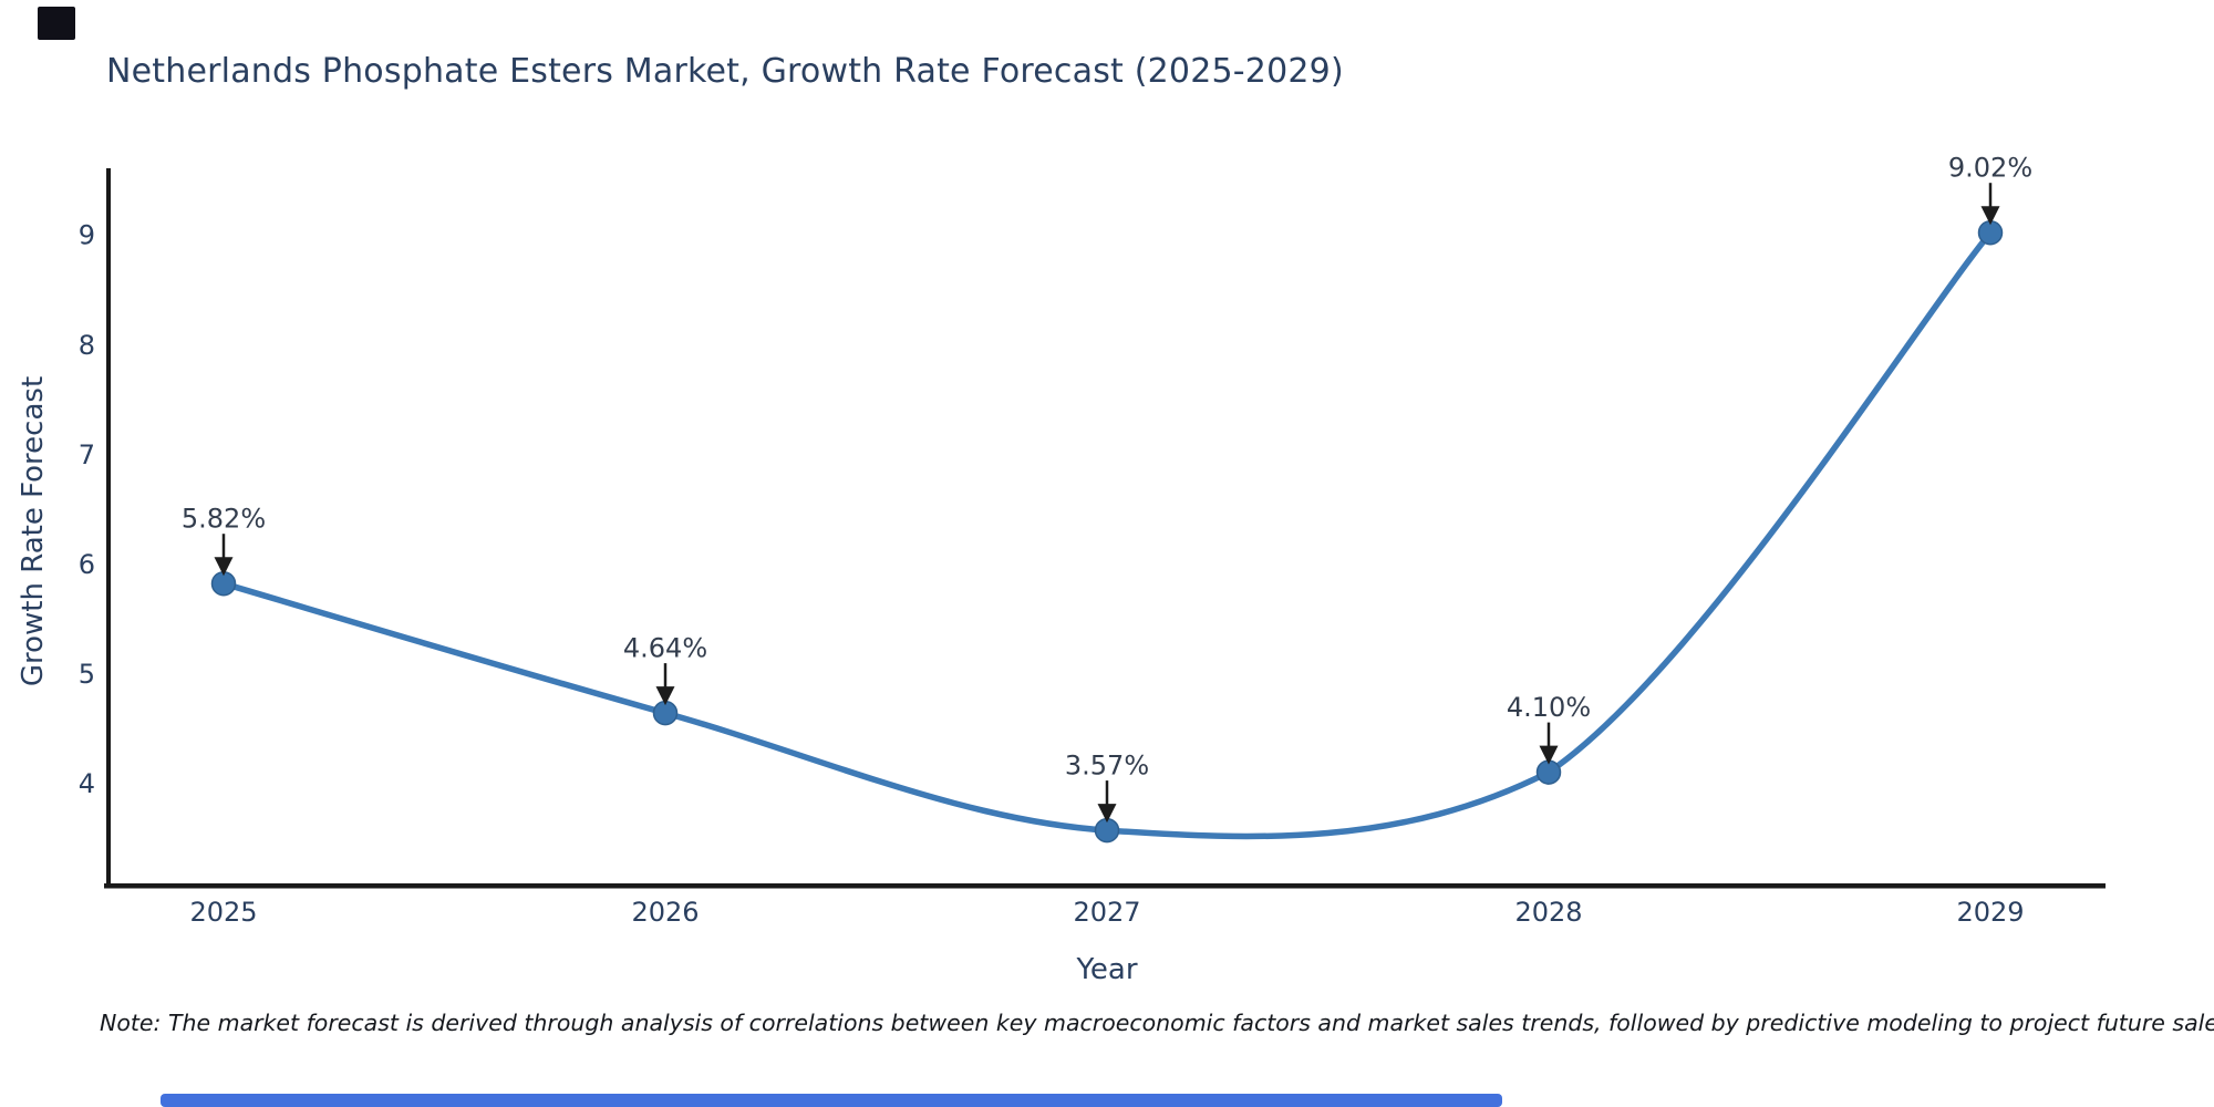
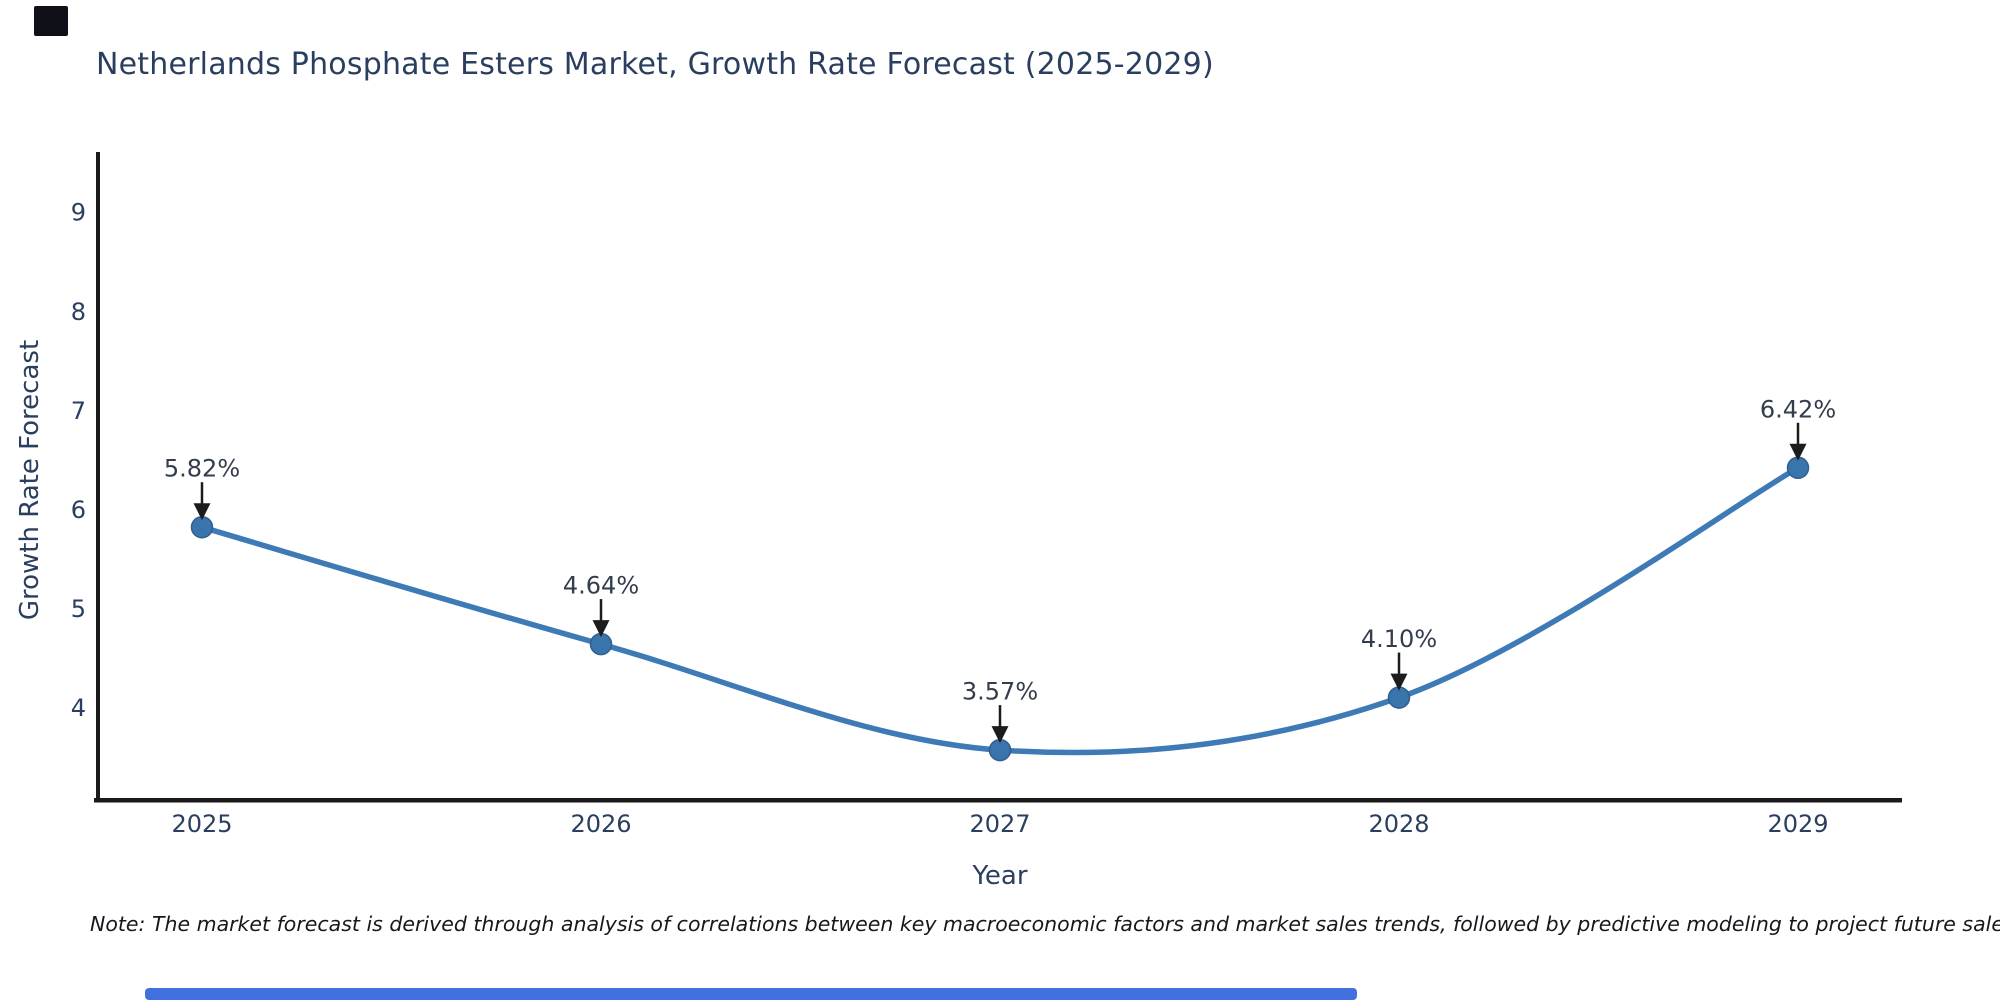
2029: 9.02% -> 6.42%
